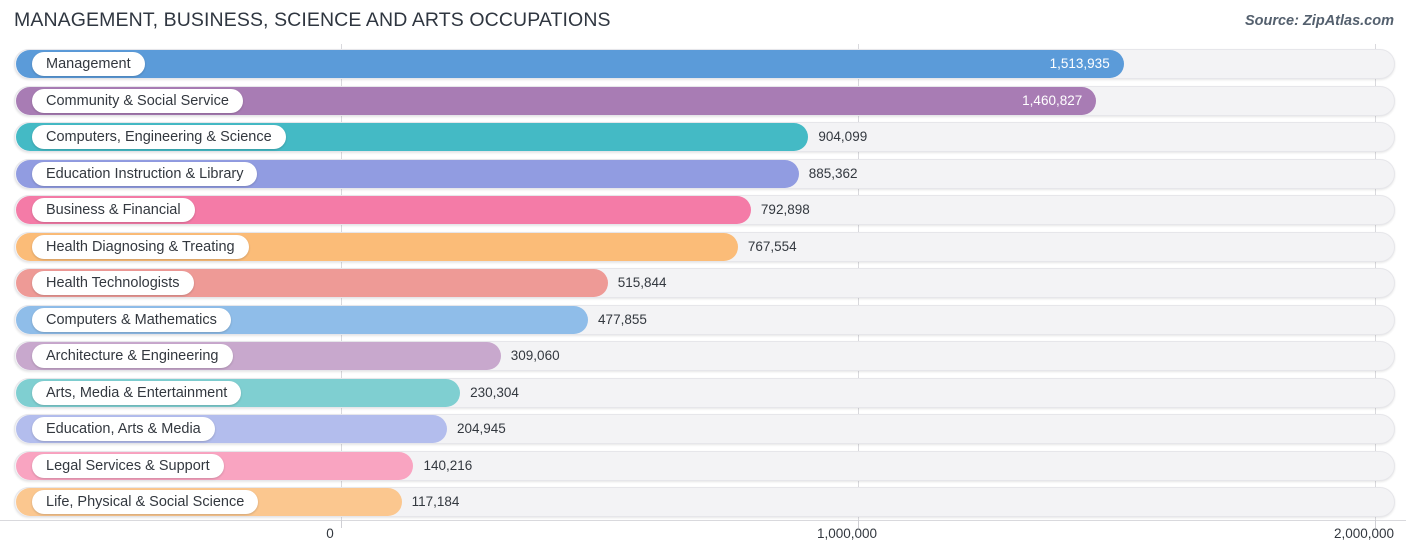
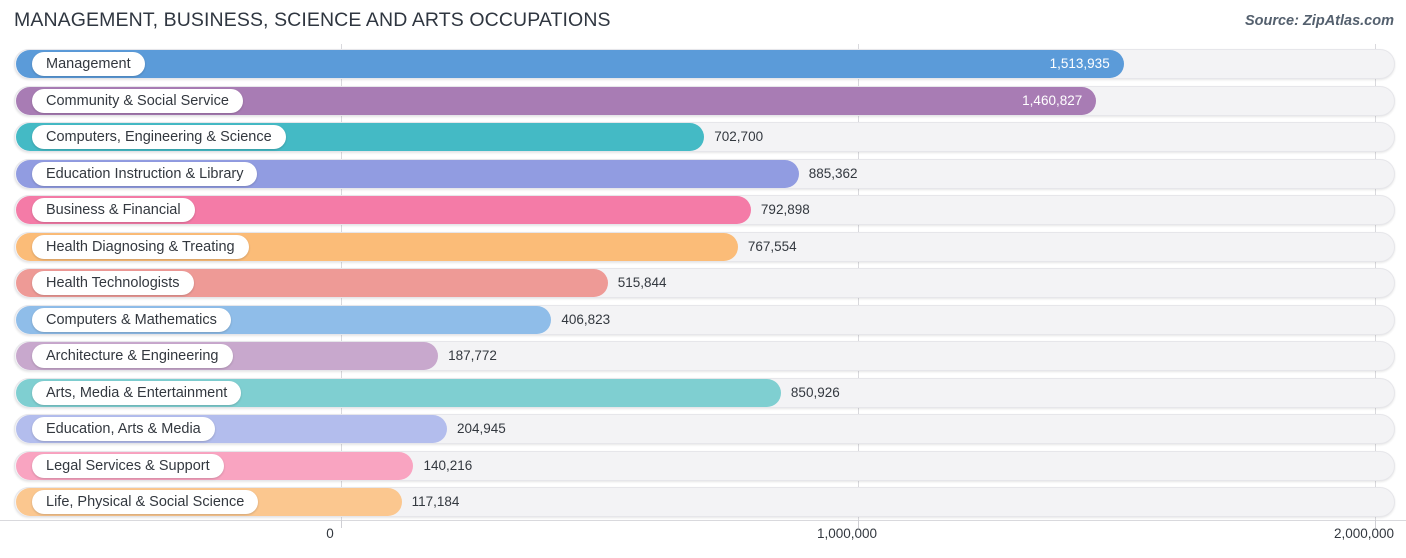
Computers, Engineering & Science: 904,099 -> 702,700
Computers & Mathematics: 477,855 -> 406,823
Architecture & Engineering: 309,060 -> 187,772
Arts, Media & Entertainment: 230,304 -> 850,926
